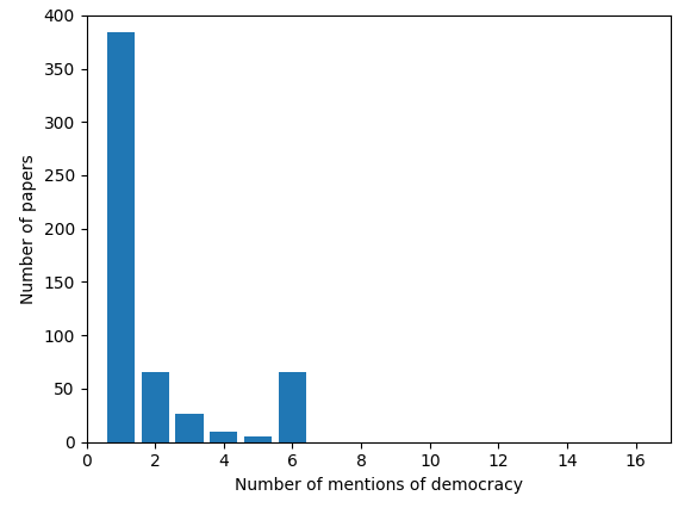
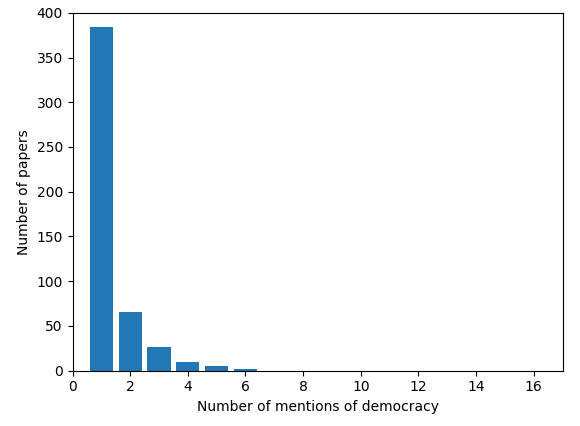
6: 66 -> 2
